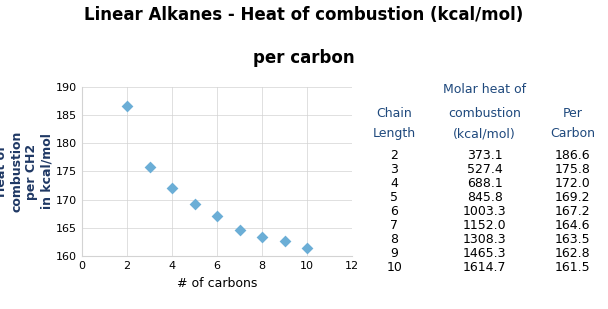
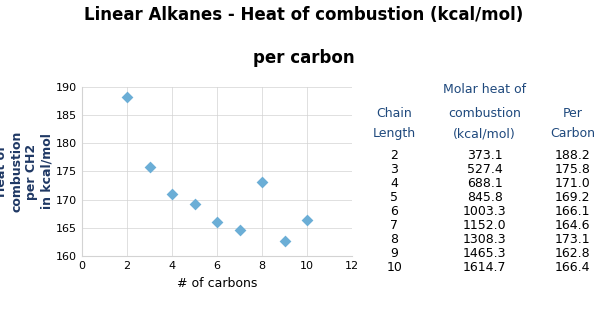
2: 186.6 -> 188.2
4: 172.0 -> 171.0
6: 167.2 -> 166.1
8: 163.5 -> 173.1
10: 161.5 -> 166.4
